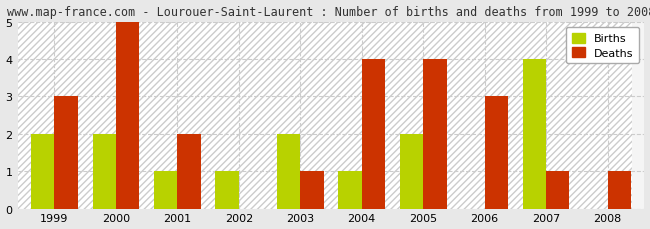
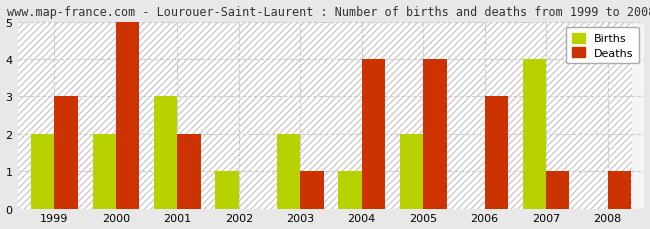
Births/2001: 1 -> 3
